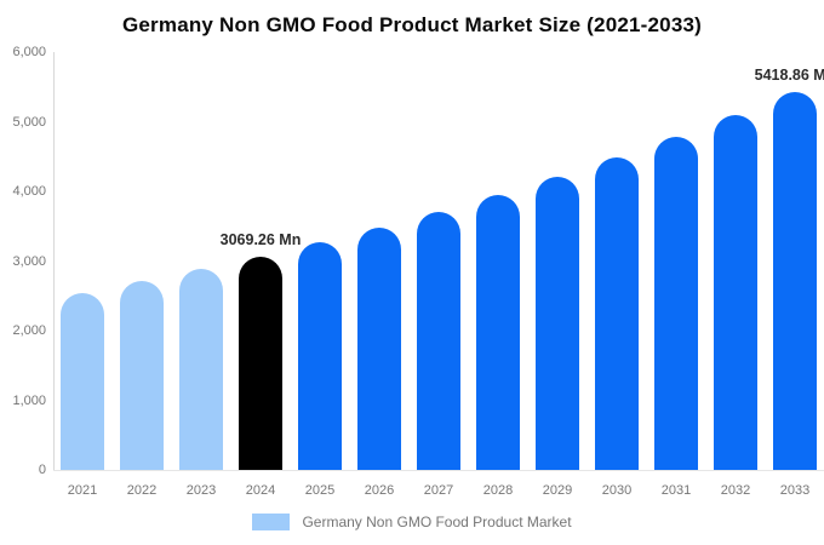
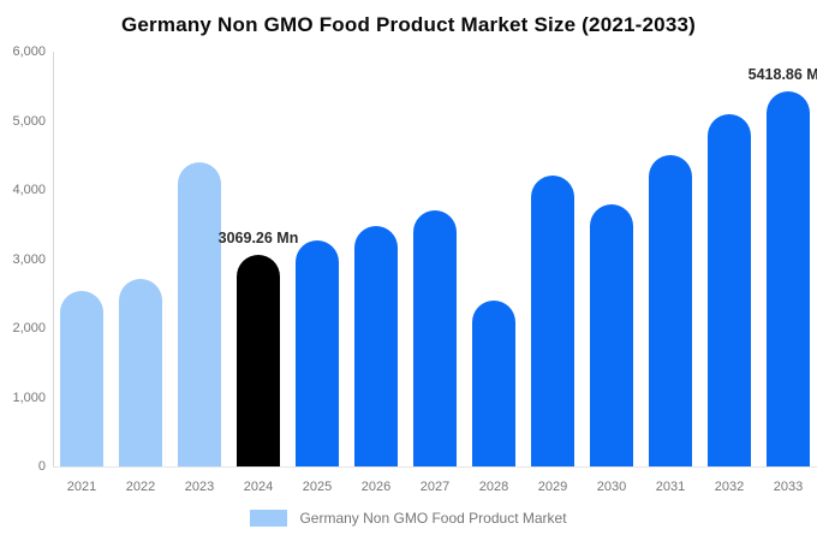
2023: 2900 -> 4400
2028: 4000 -> 2400
2030: 4500 -> 3800
2031: 4800 -> 4500
